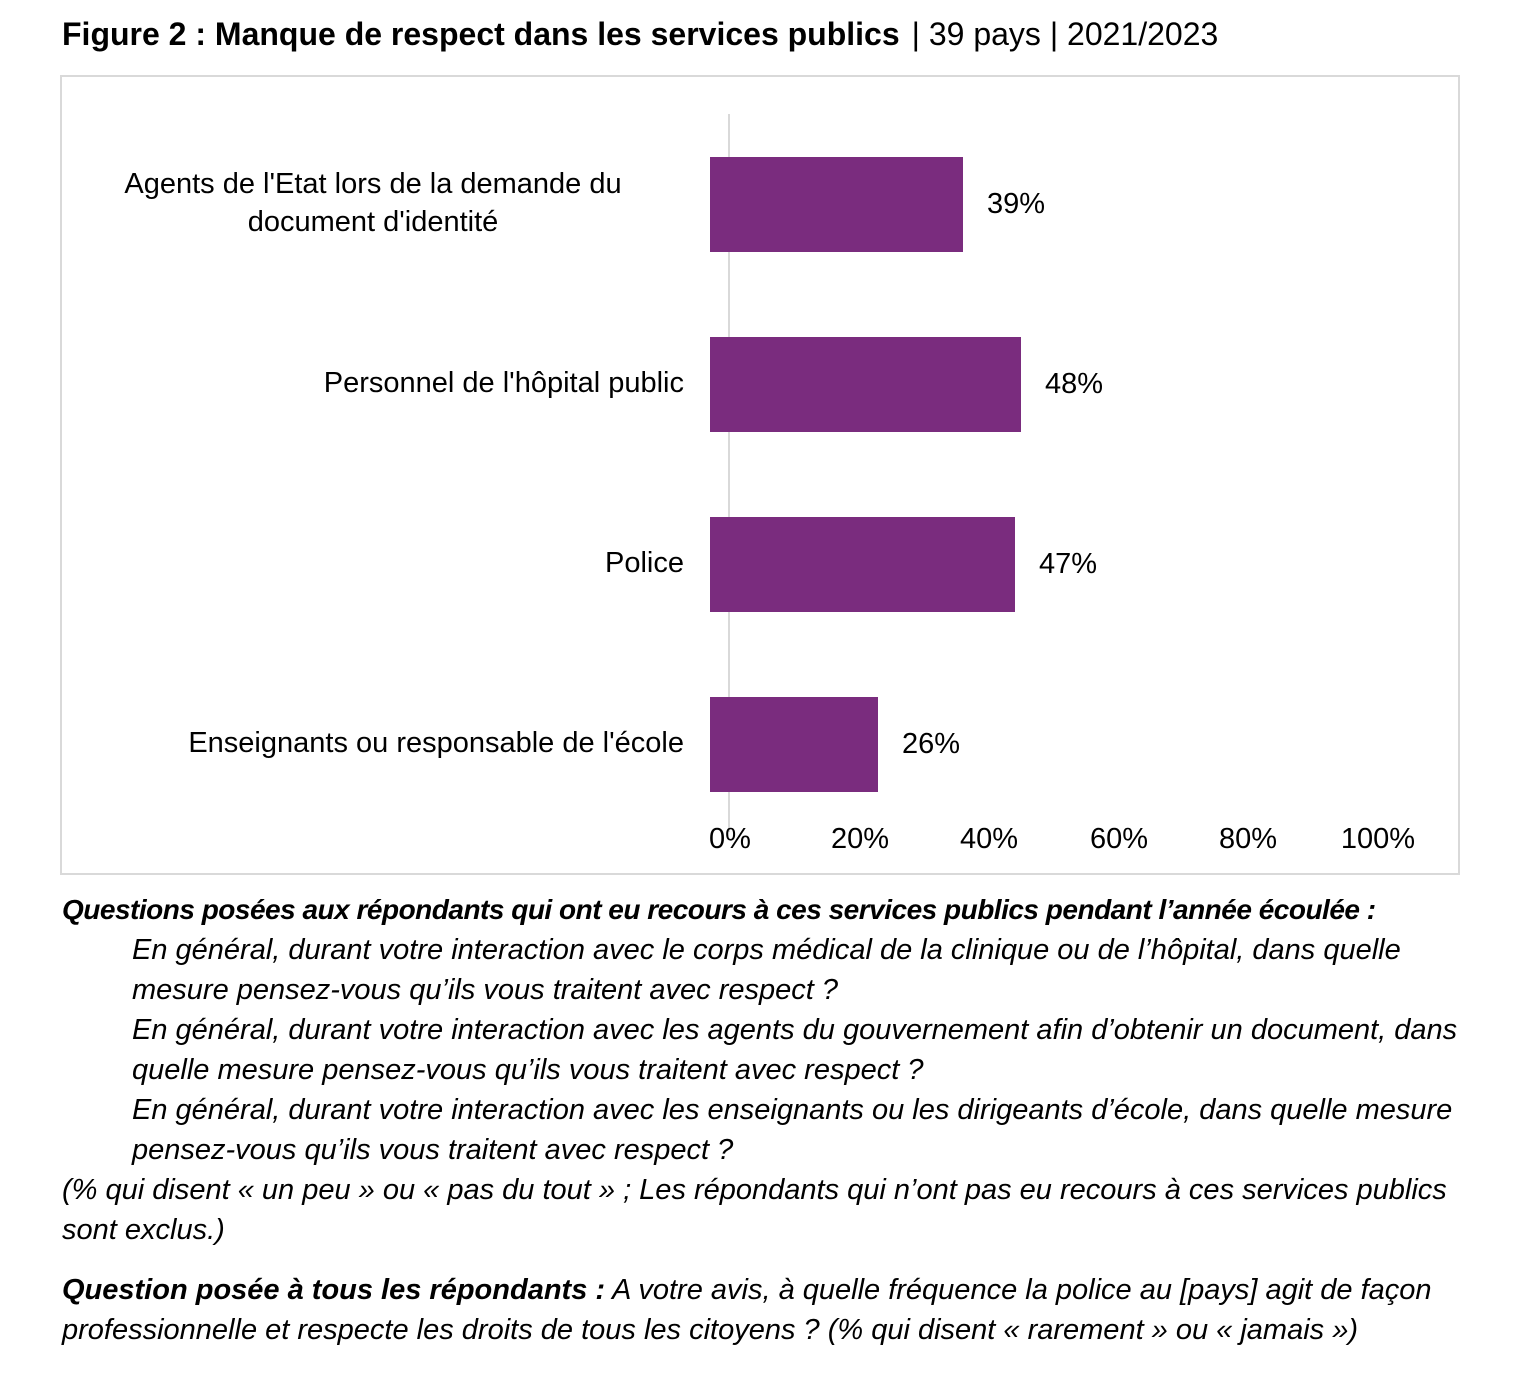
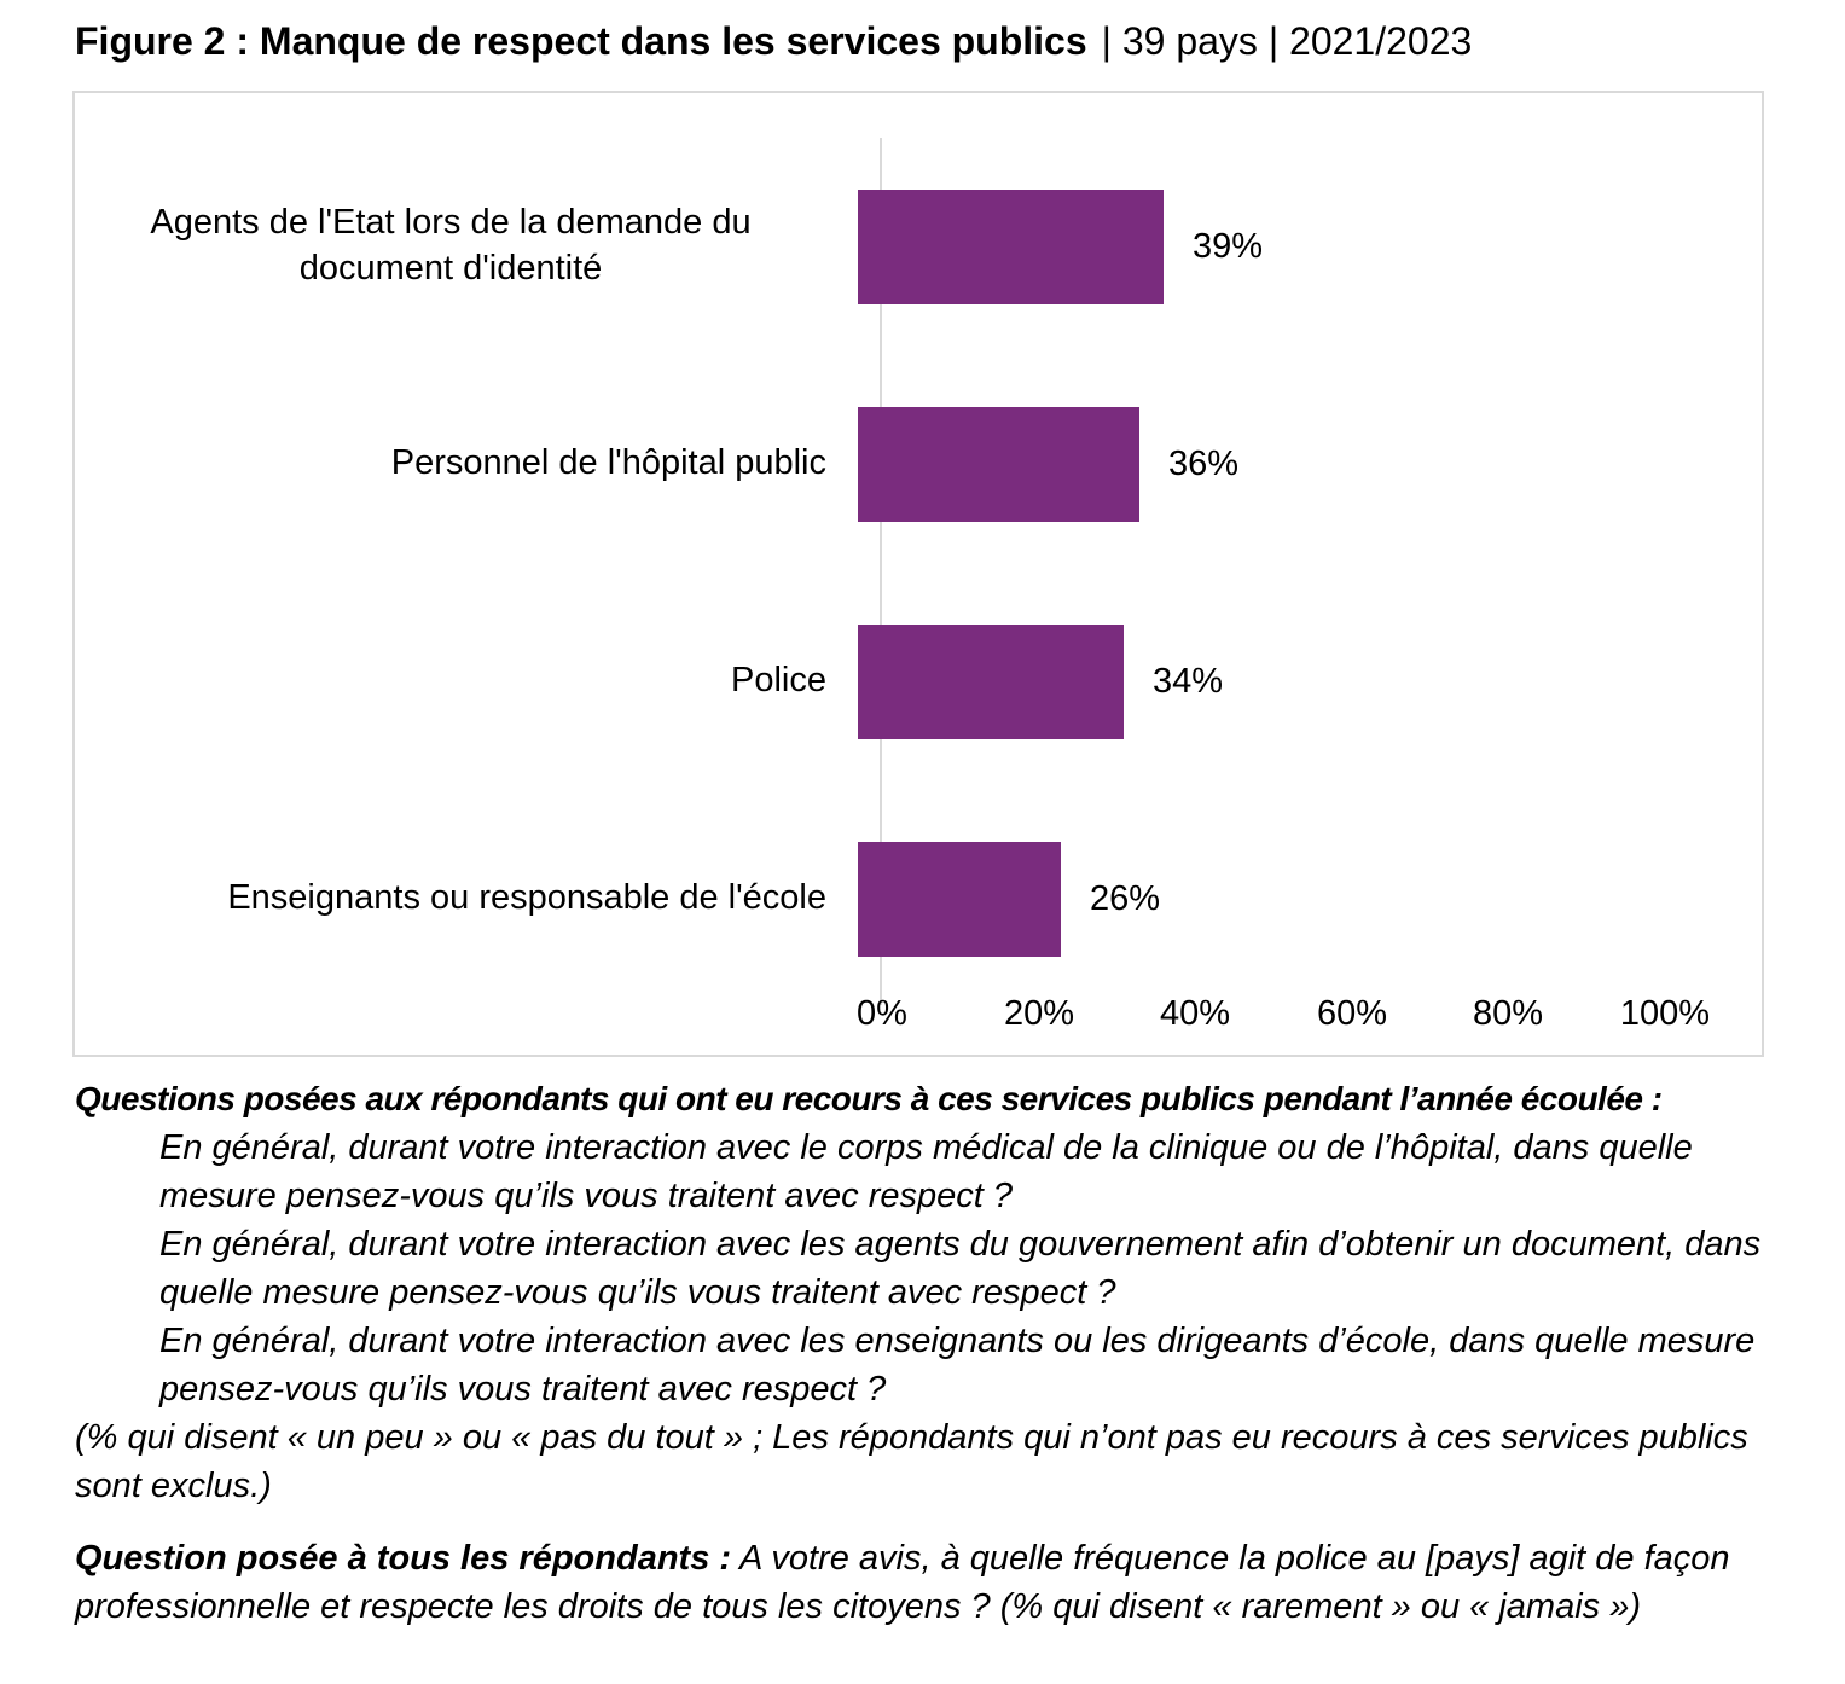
Personnel de l'hôpital public: 48% -> 36%
Police: 47% -> 34%
